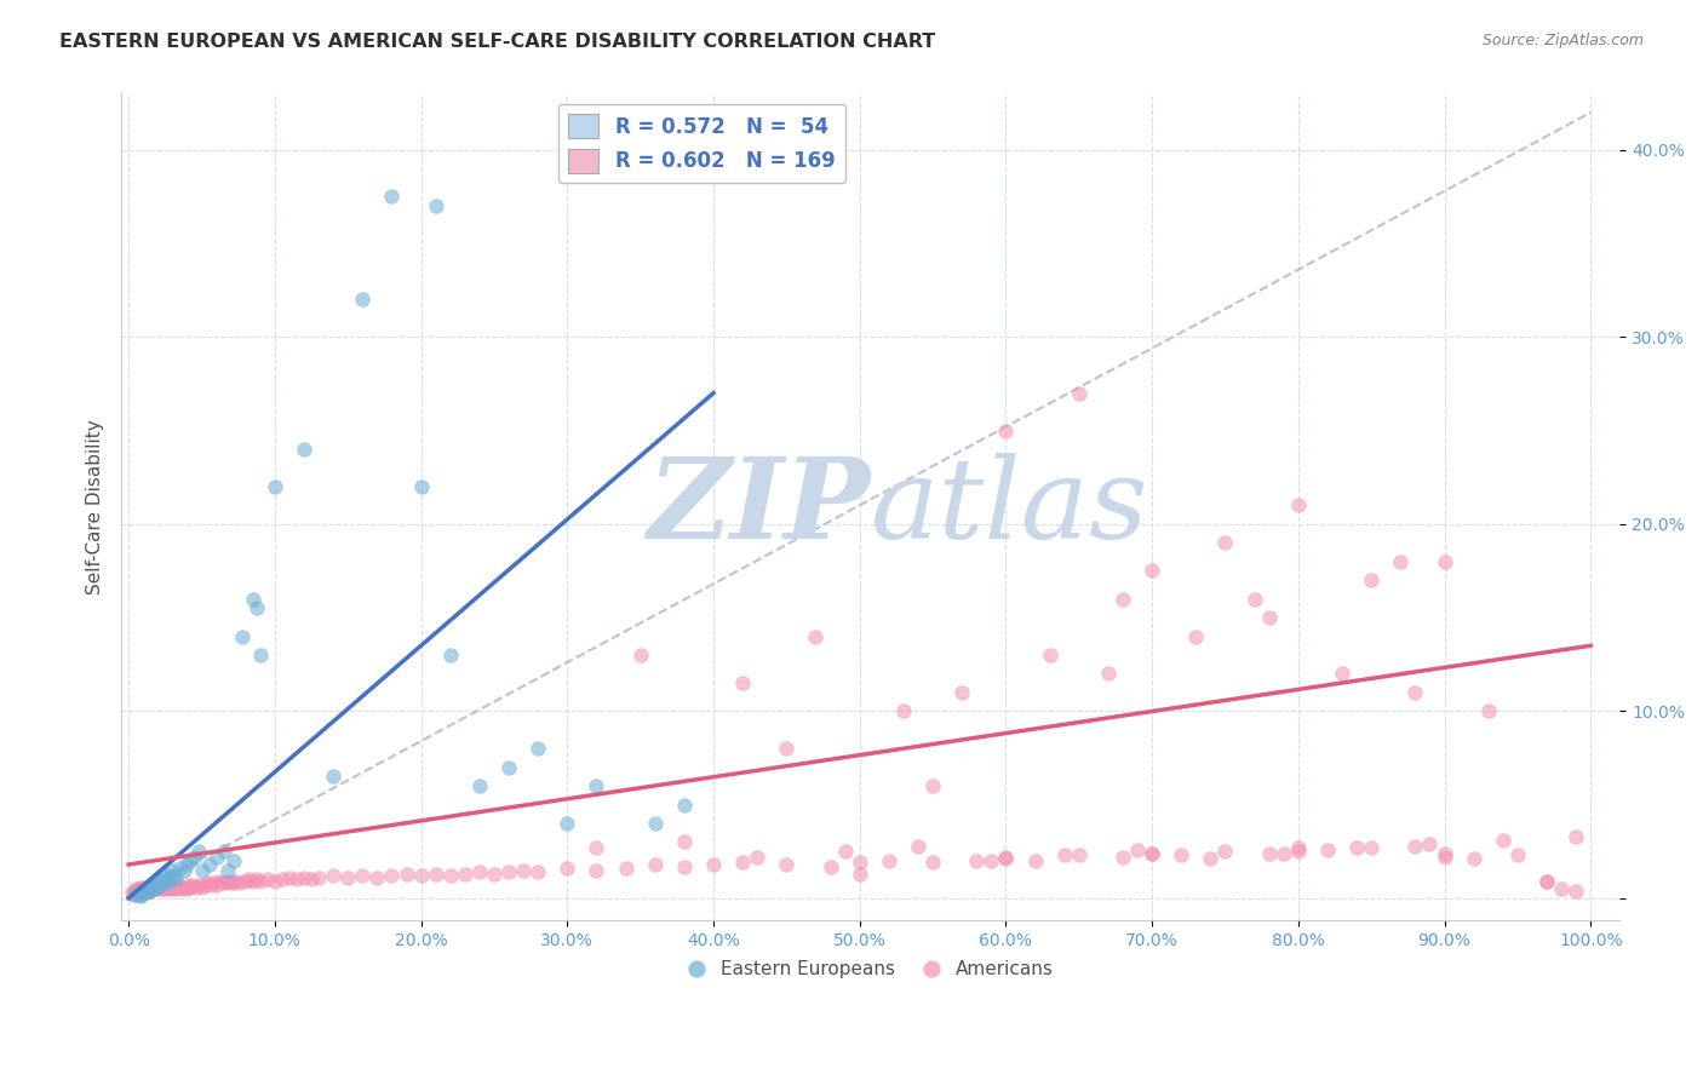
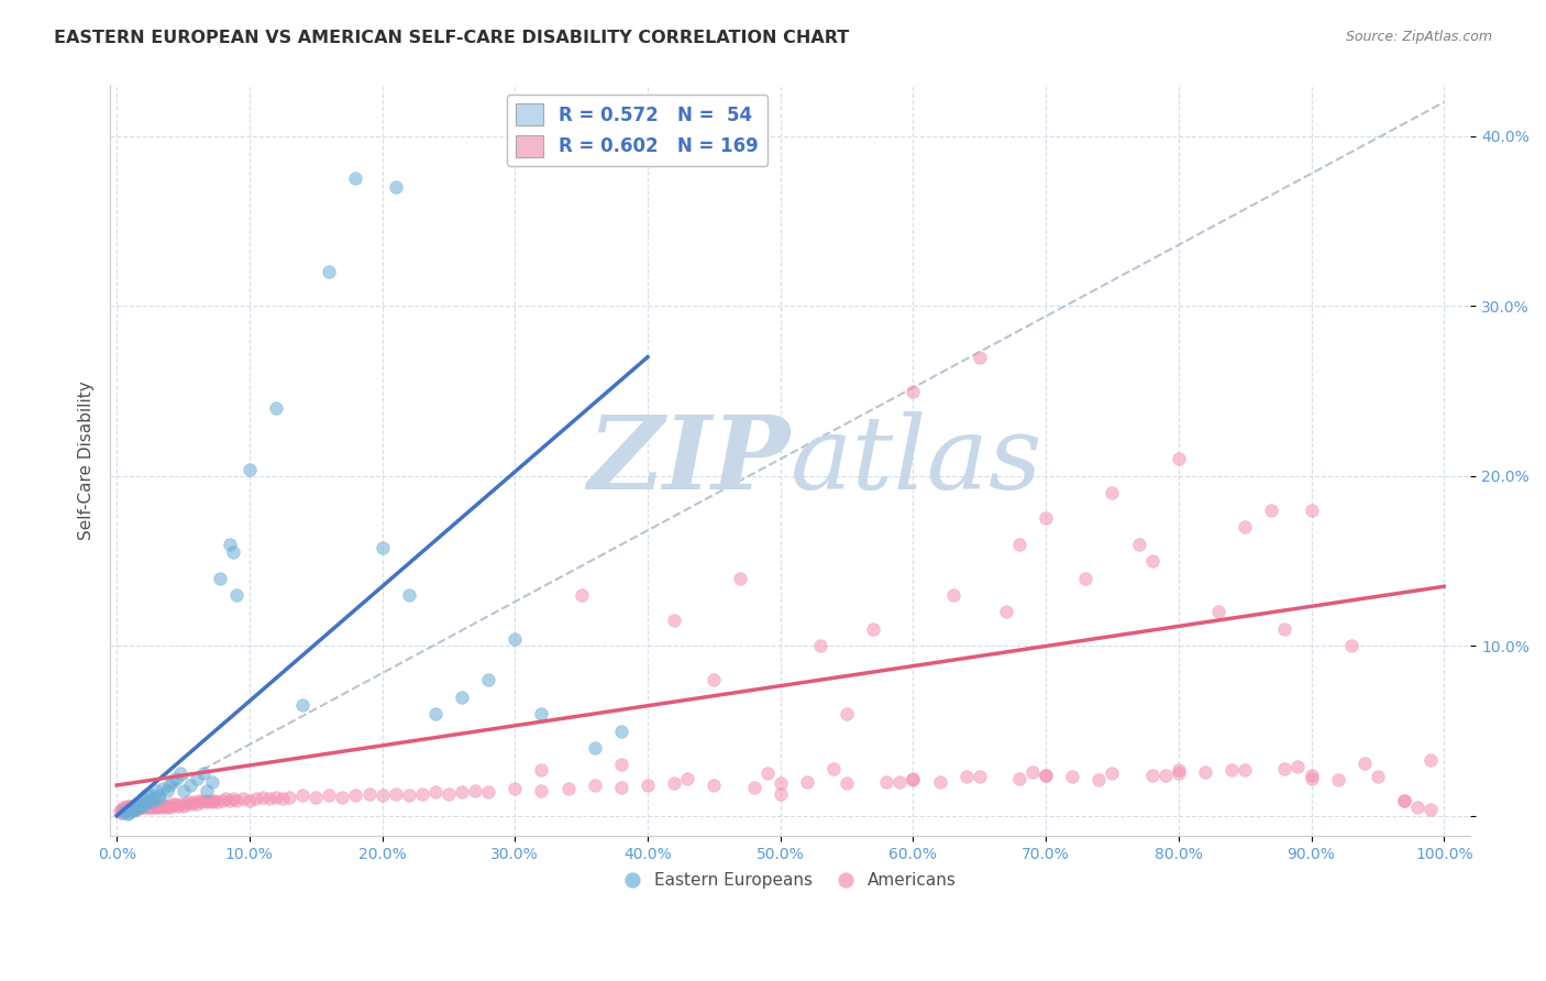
Eastern Europeans/10.0%: 22.0% -> 20.4%
Eastern Europeans/20.0%: 22.0% -> 15.8%
Eastern Europeans/30.0%: 4.0% -> 10.4%
